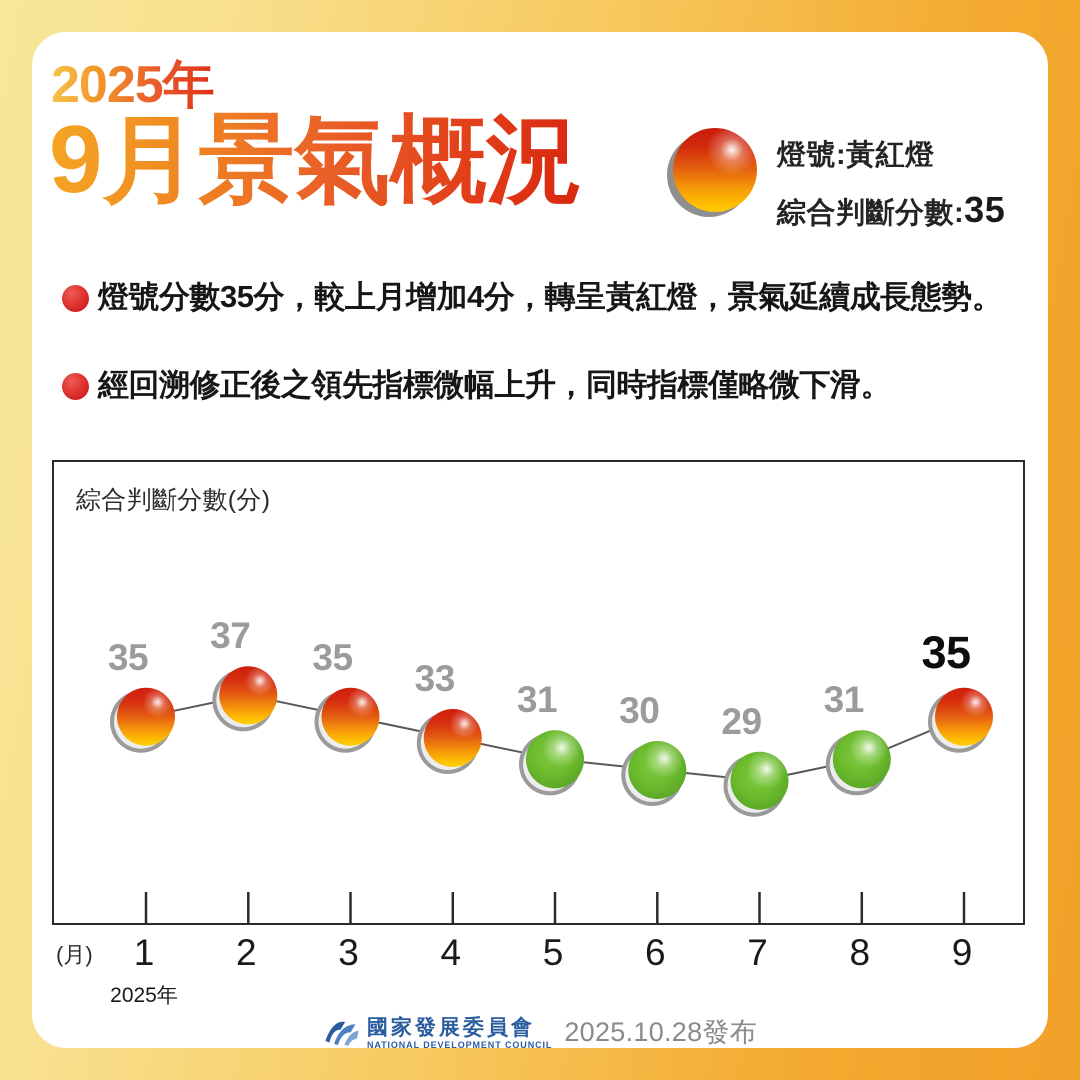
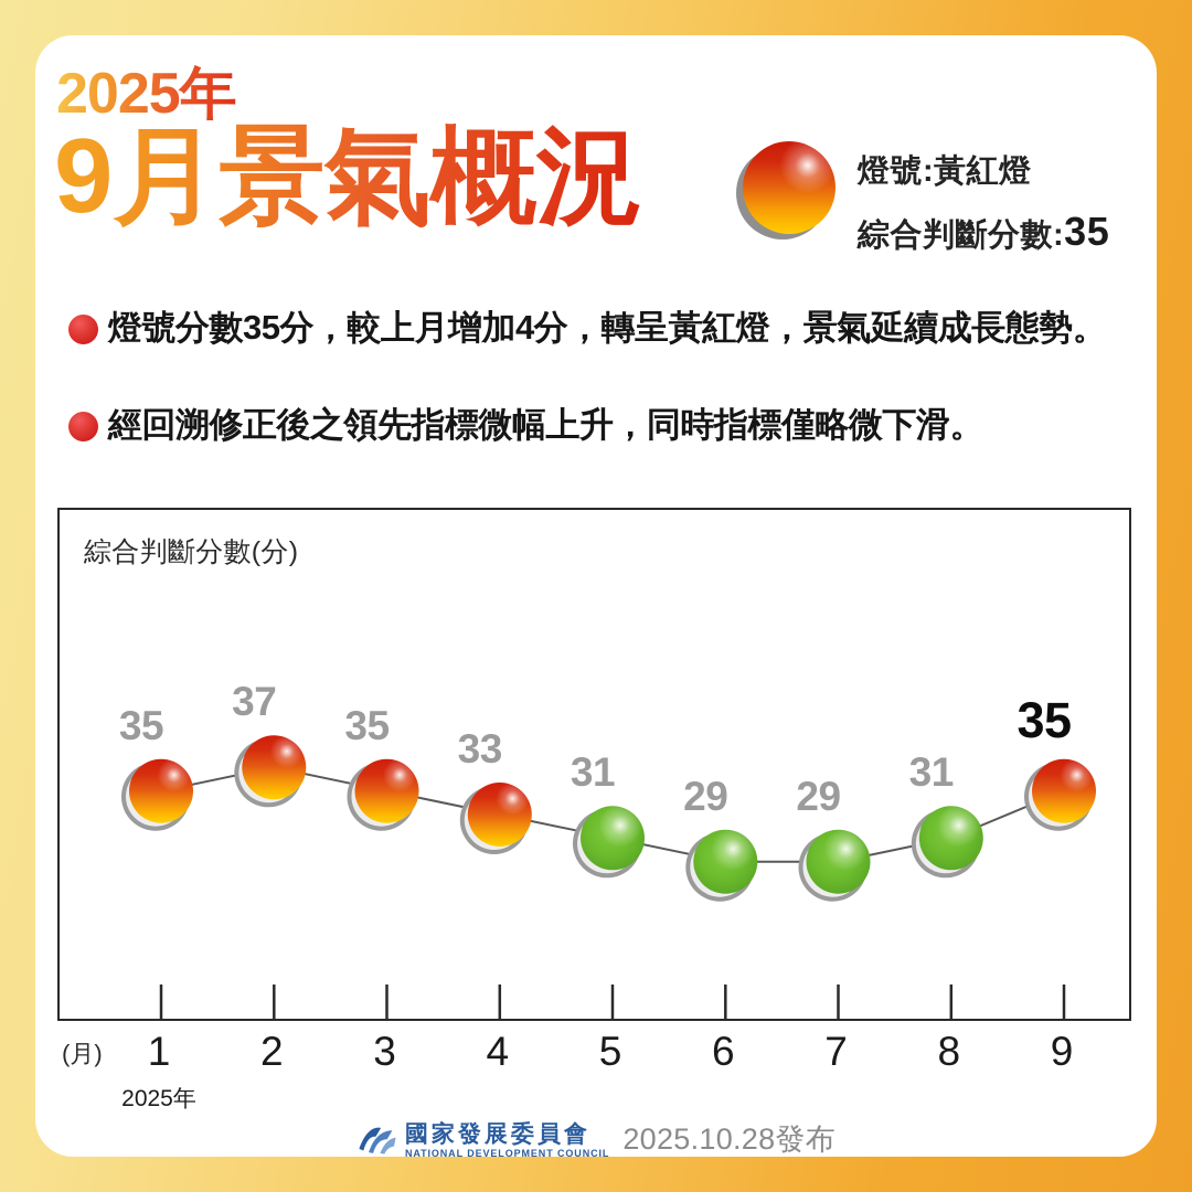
6: 30 -> 29
